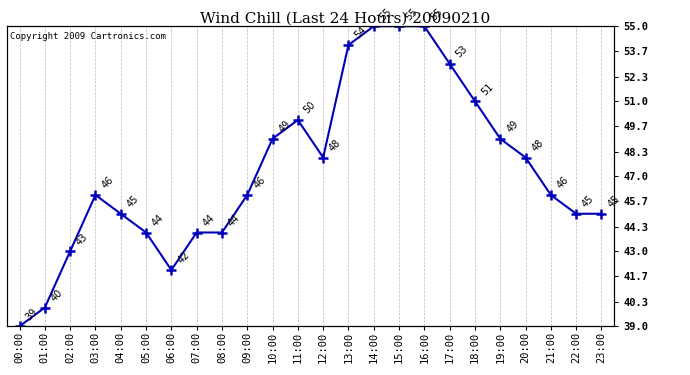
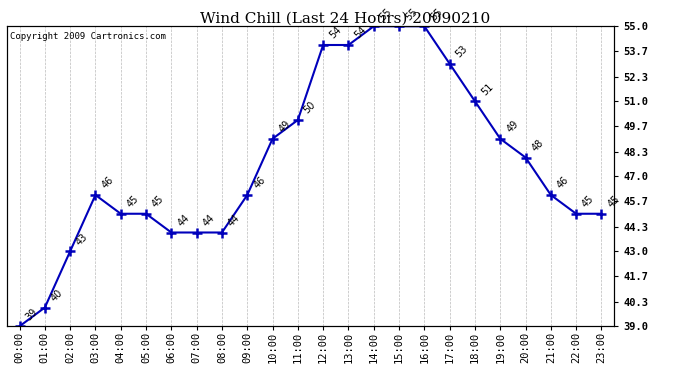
05:00: 44 -> 45
06:00: 42 -> 44
12:00: 48 -> 54
